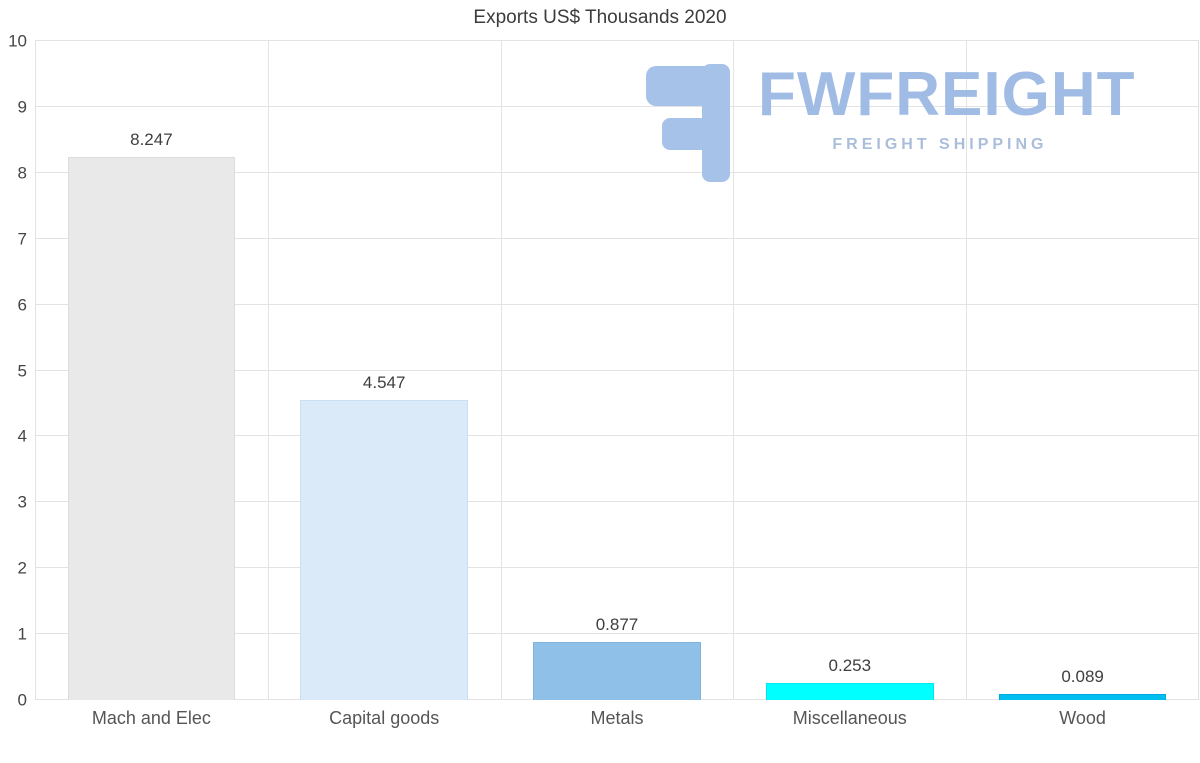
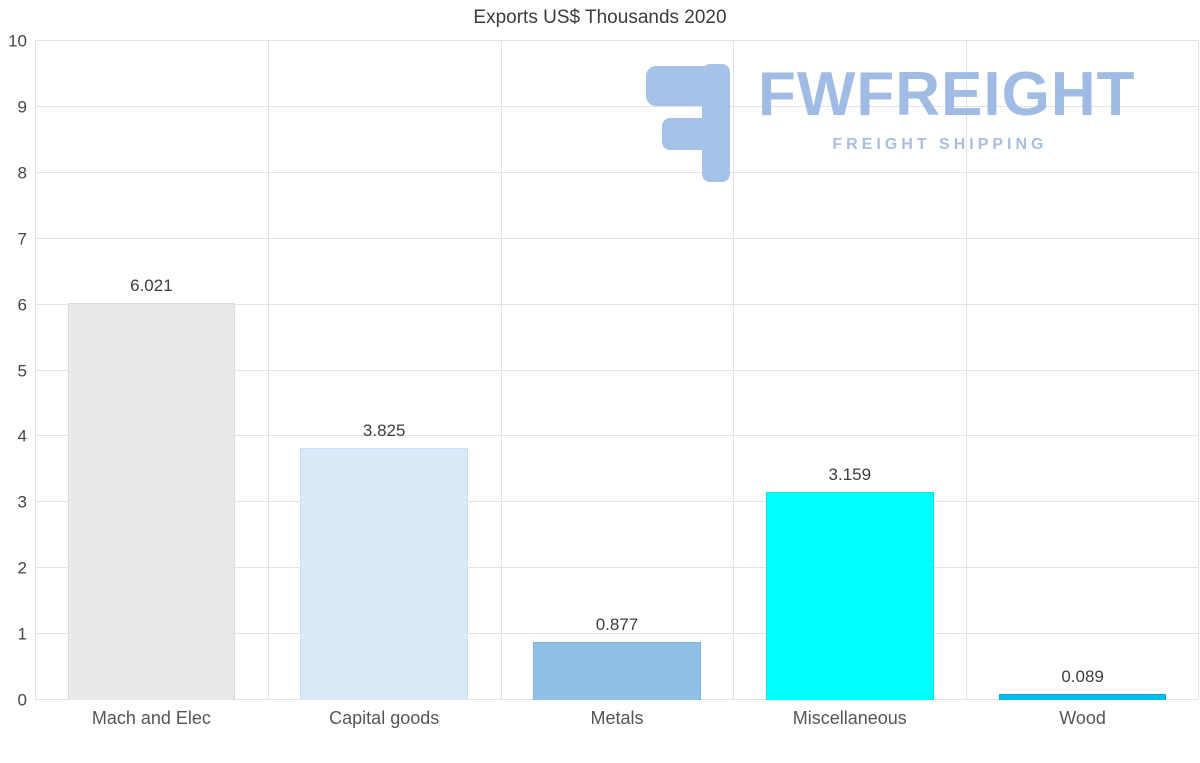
Mach and Elec: 8.247 -> 6.021
Capital goods: 4.547 -> 3.825
Miscellaneous: 0.253 -> 3.159
